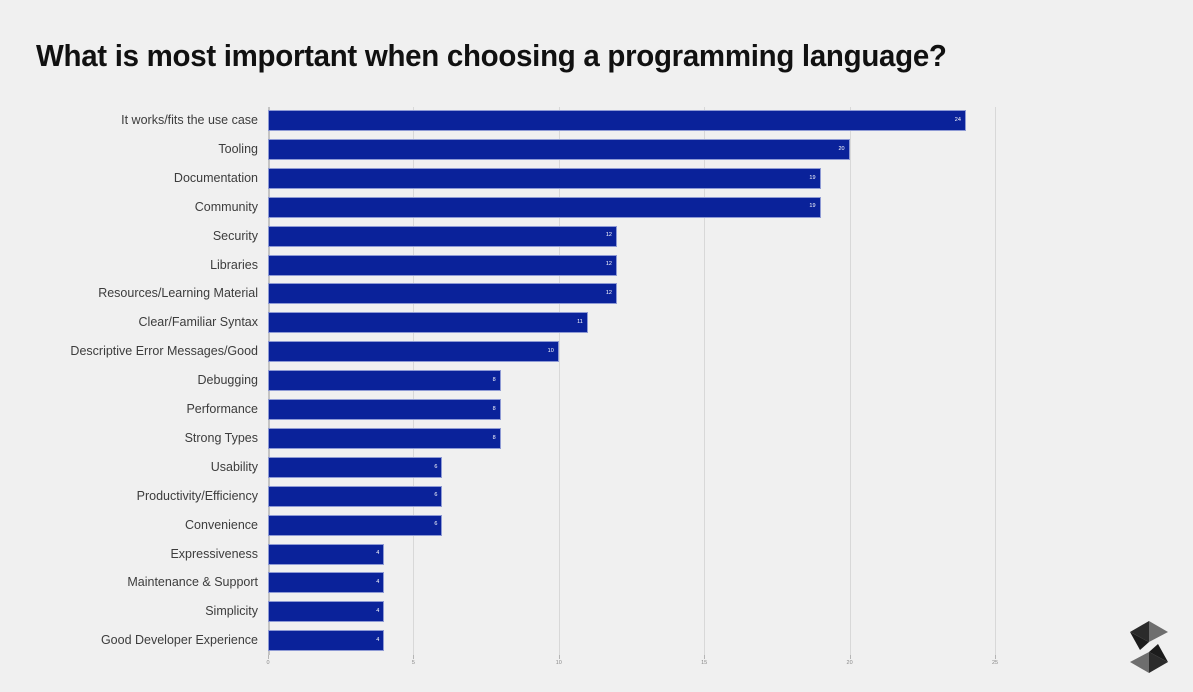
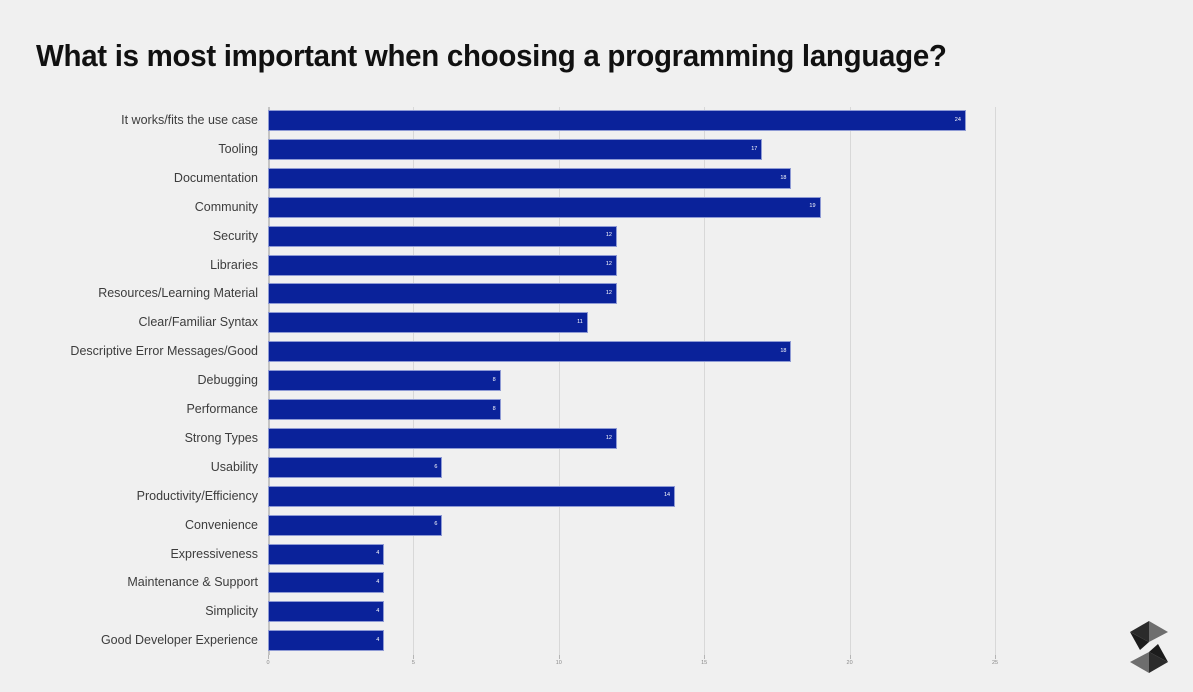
Tooling: 20 -> 17
Documentation: 19 -> 18
Descriptive Error Messages/Good: 10 -> 18
Strong Types: 8 -> 12
Productivity/Efficiency: 6 -> 14
